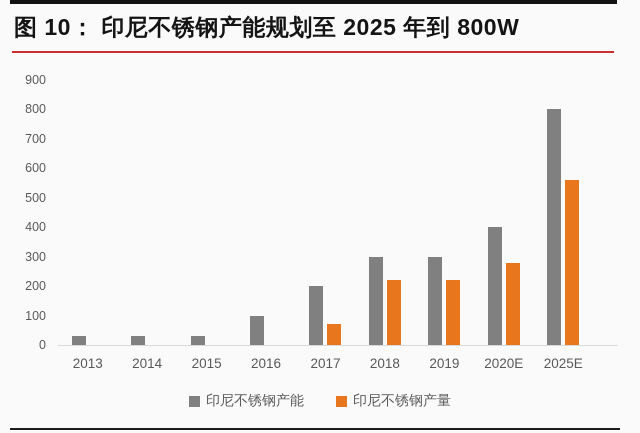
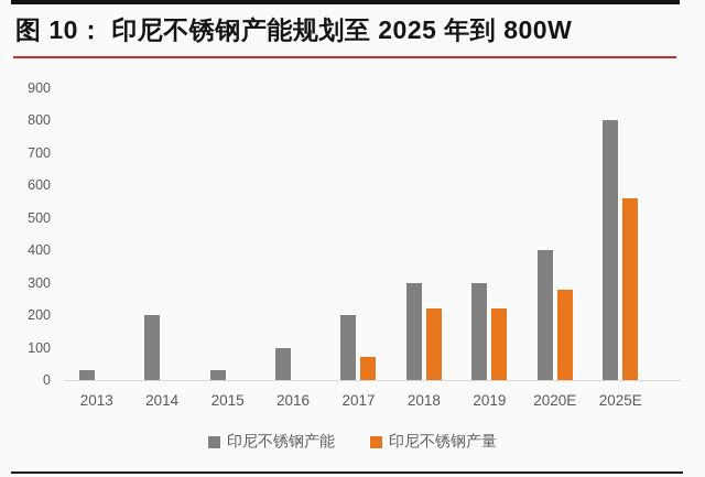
印尼不锈钢产能/2014: 30 -> 200
